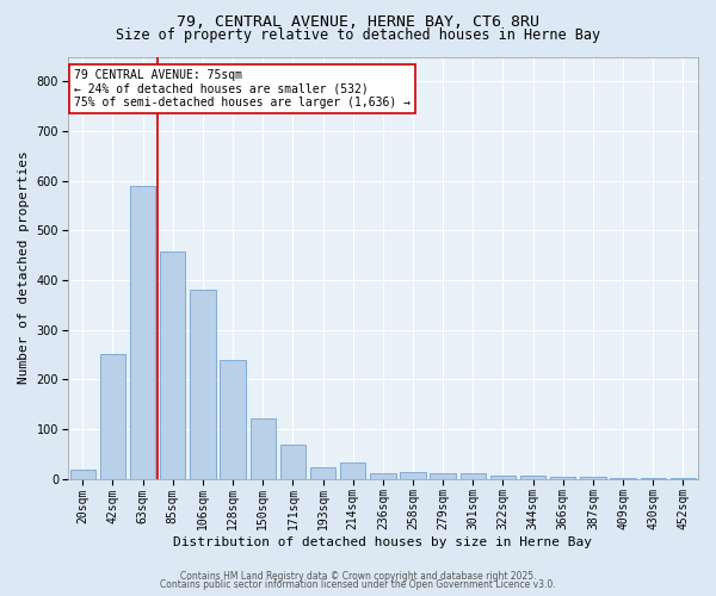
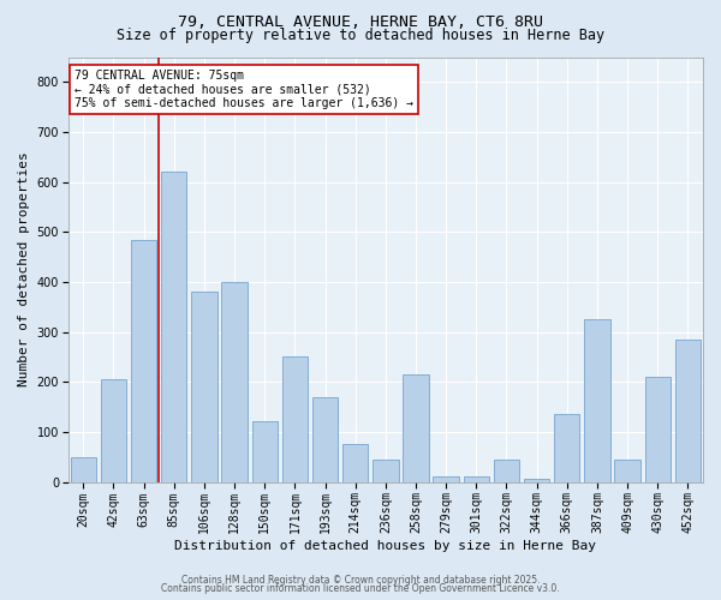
20sqm: 18 -> 50
42sqm: 250 -> 205
63sqm: 590 -> 485
85sqm: 457 -> 620
128sqm: 238 -> 400
171sqm: 68 -> 250
193sqm: 22 -> 170
214sqm: 32 -> 75
236sqm: 12 -> 45
258sqm: 13 -> 215
322sqm: 5 -> 45
366sqm: 3 -> 135
387sqm: 3 -> 325
409sqm: 2 -> 45
430sqm: 2 -> 210
452sqm: 2 -> 285
